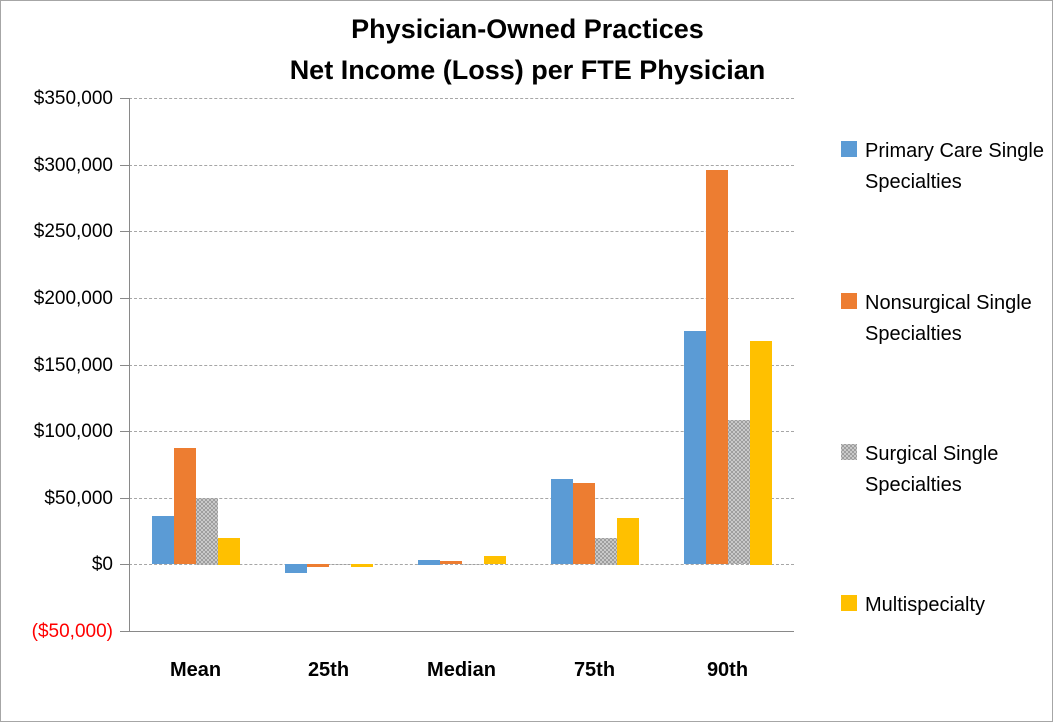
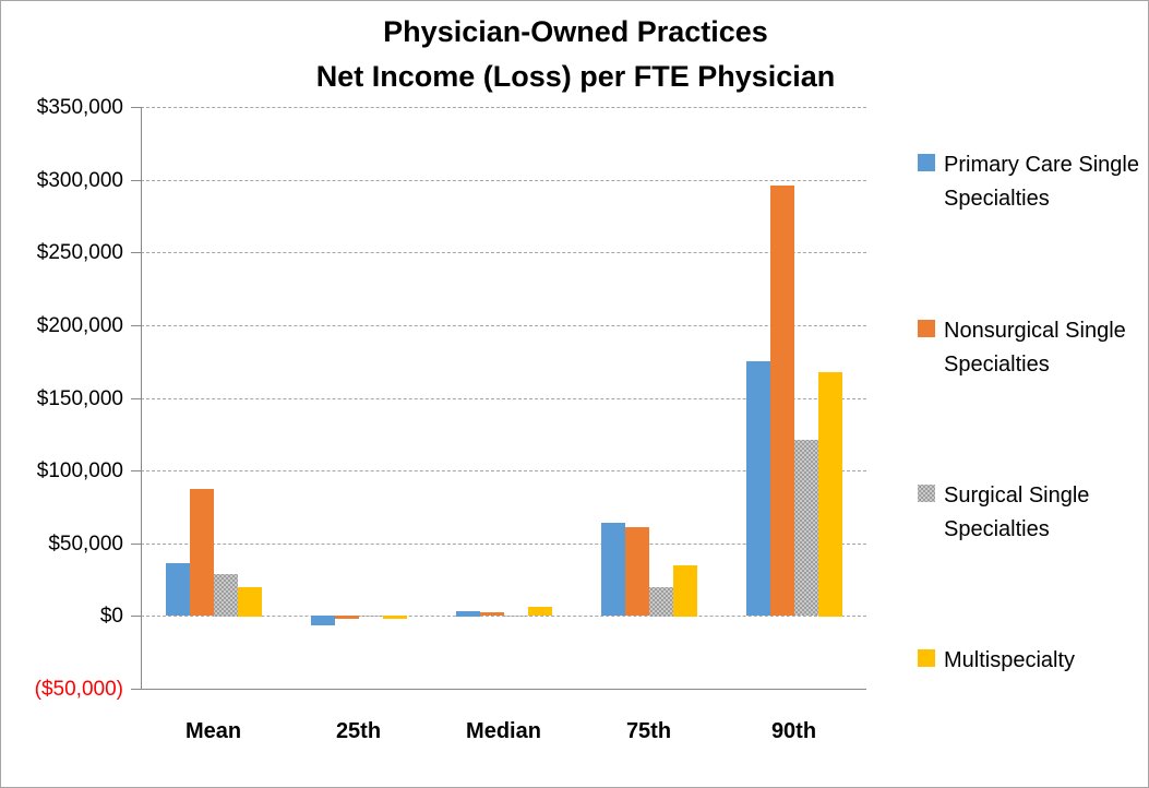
Surgical Single Specialties/Mean: $50000 -> $29000
Surgical Single Specialties/90th: $108000 -> $121000
